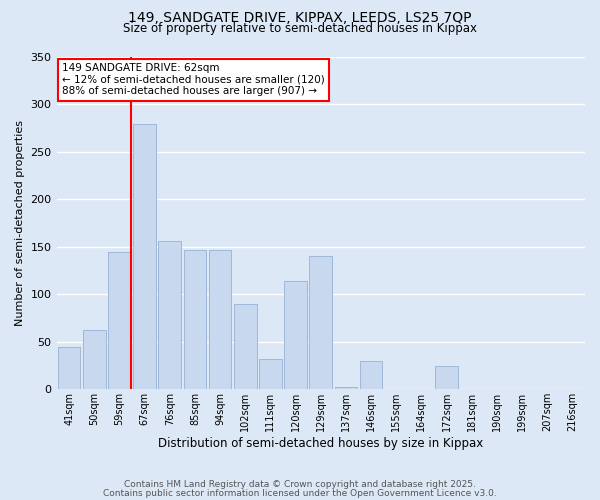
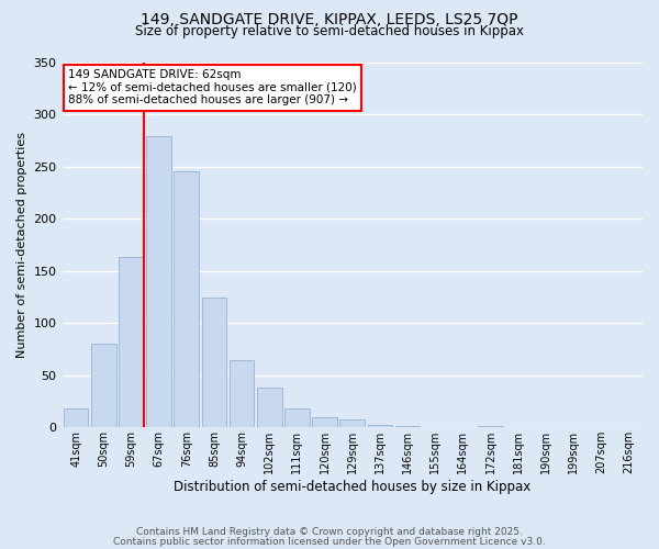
41sqm: 44 -> 18
50sqm: 62 -> 80
59sqm: 144 -> 163
76sqm: 156 -> 245
85sqm: 146 -> 124
94sqm: 146 -> 64
102sqm: 90 -> 38
111sqm: 32 -> 18
120sqm: 114 -> 10
129sqm: 140 -> 8
146sqm: 30 -> 1
172sqm: 24 -> 1
